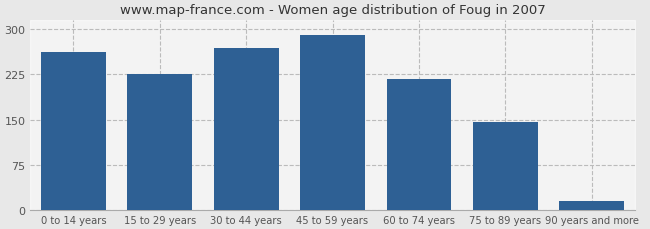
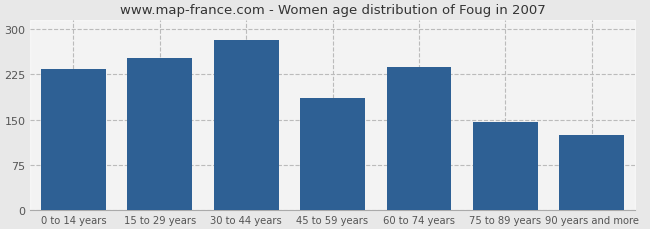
0 to 14 years: 262 -> 234
15 to 29 years: 226 -> 252
30 to 44 years: 268 -> 282
45 to 59 years: 291 -> 186
60 to 74 years: 218 -> 238
90 years and more: 15 -> 124
